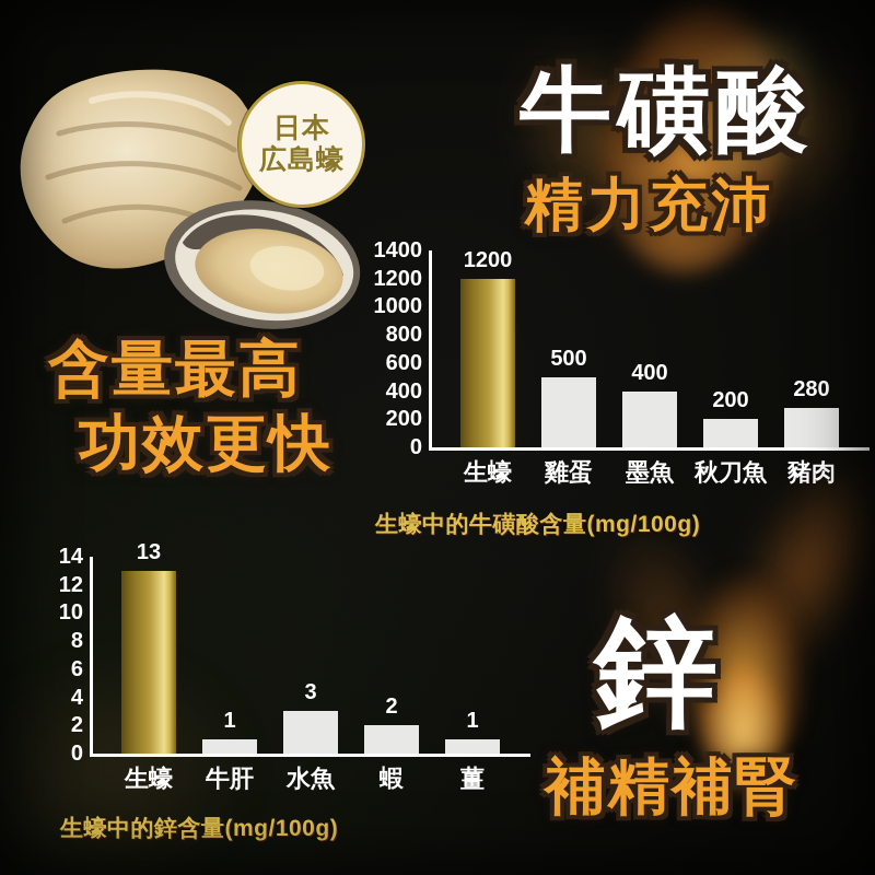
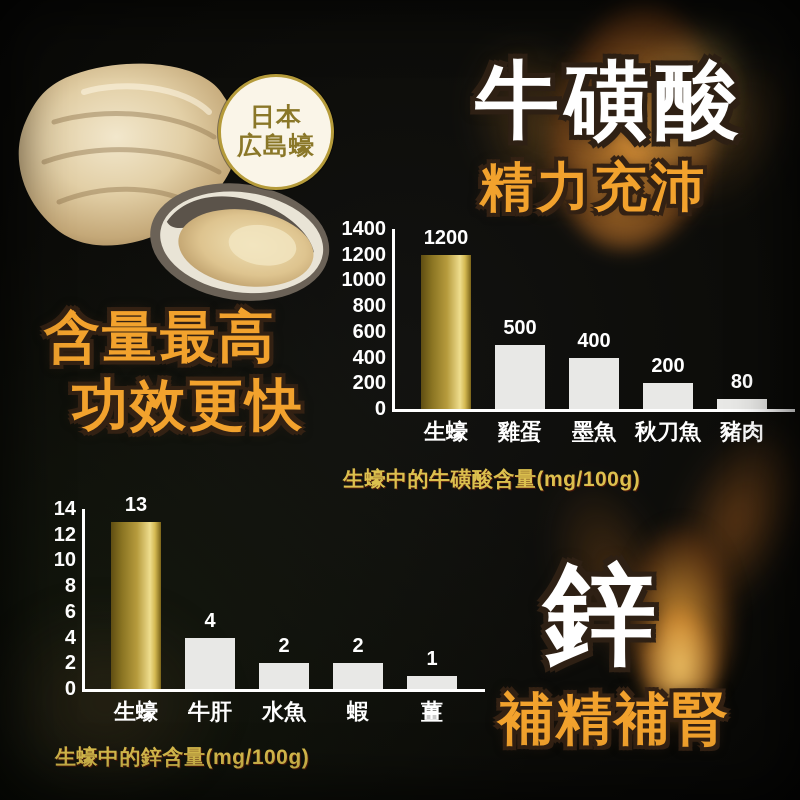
生蠔中的牛磺酸含量(mg/100g)/豬肉: 280 -> 80
生蠔中的鋅含量(mg/100g)/牛肝: 1 -> 4
生蠔中的鋅含量(mg/100g)/水魚: 3 -> 2
